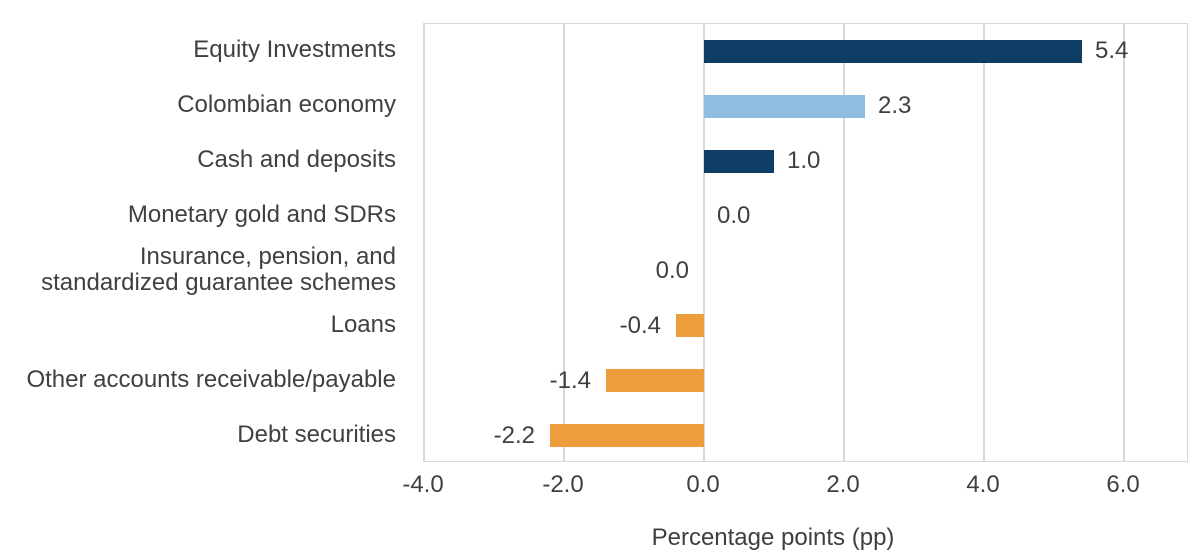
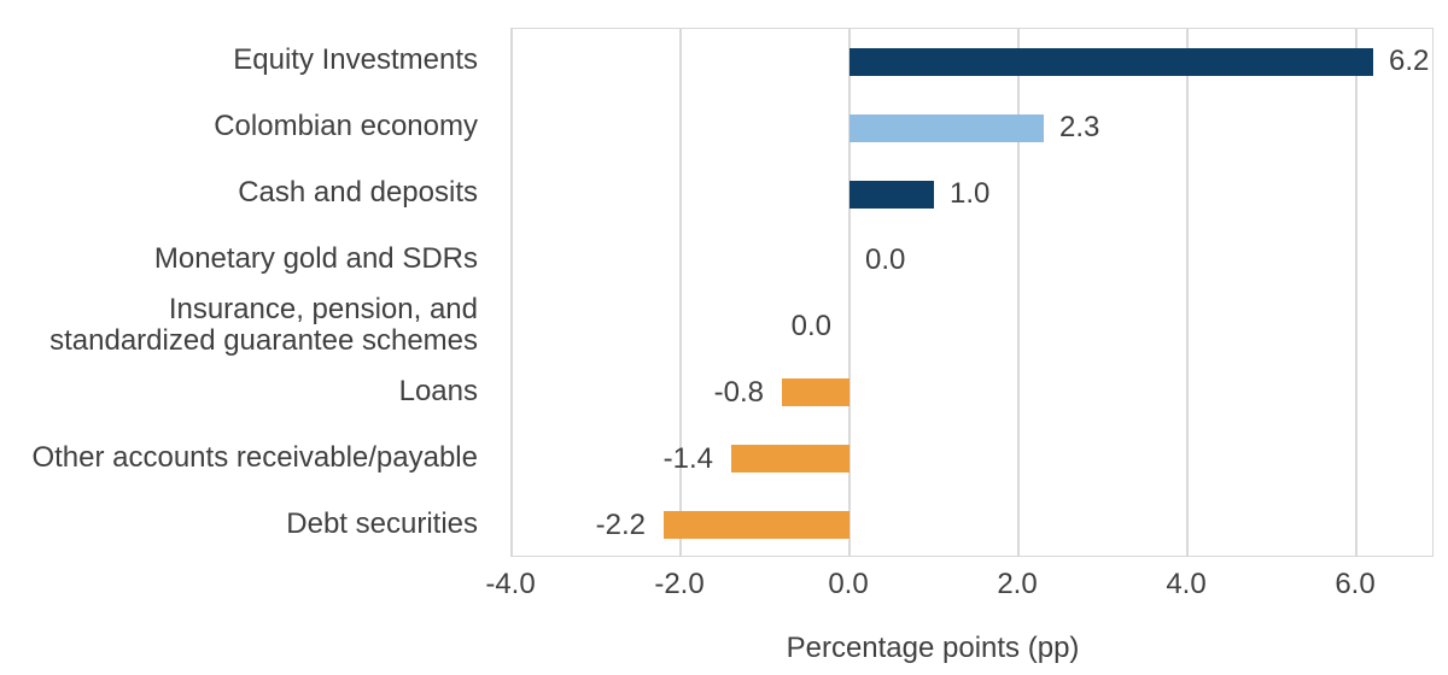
Equity Investments: 5.4 -> 6.2
Loans: -0.4 -> -0.8
